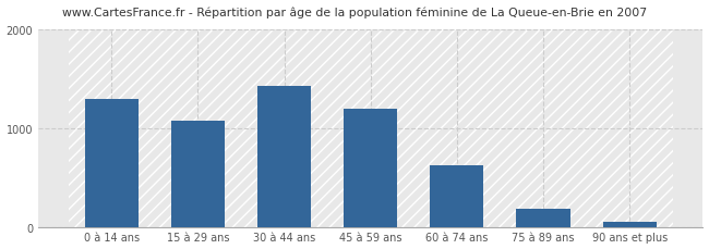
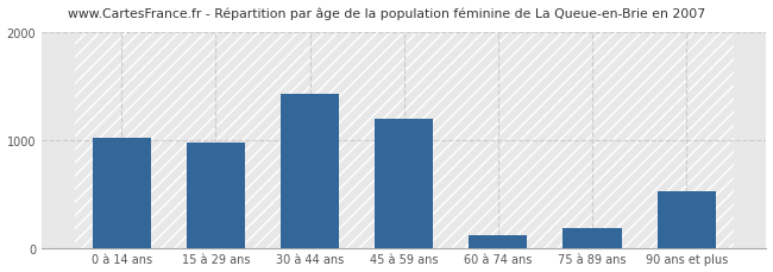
0 à 14 ans: 1300 -> 1020
15 à 29 ans: 1080 -> 980
60 à 74 ans: 620 -> 120
90 ans et plus: 40 -> 520
